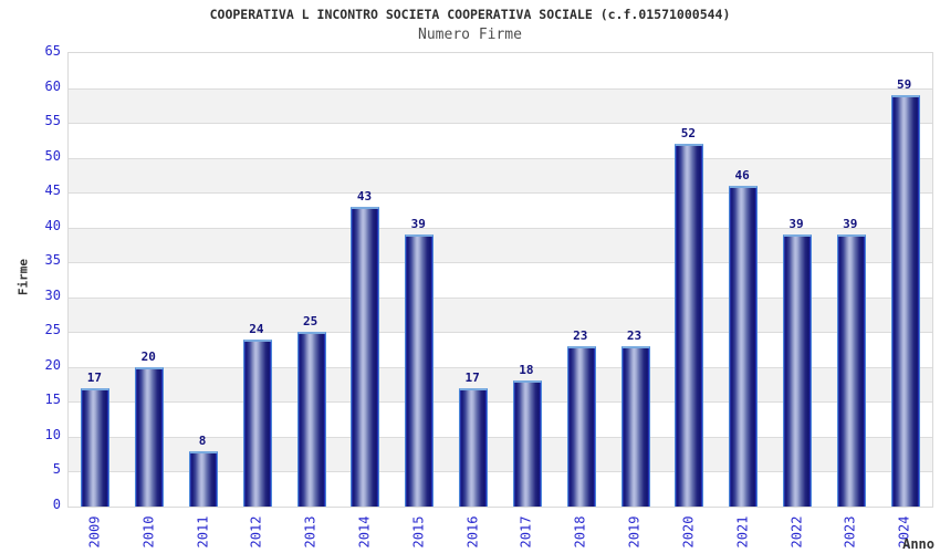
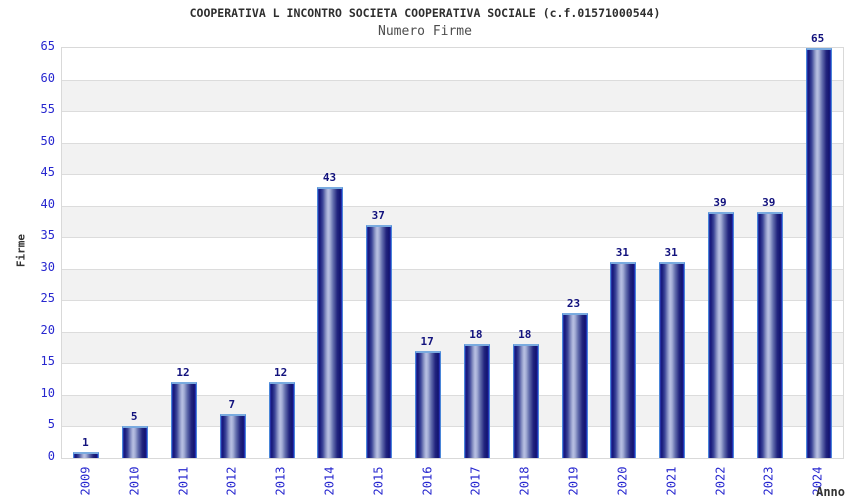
2009: 17 -> 1
2010: 20 -> 5
2011: 8 -> 12
2012: 24 -> 7
2013: 25 -> 12
2015: 39 -> 37
2018: 23 -> 18
2020: 52 -> 31
2021: 46 -> 31
2024: 59 -> 65
